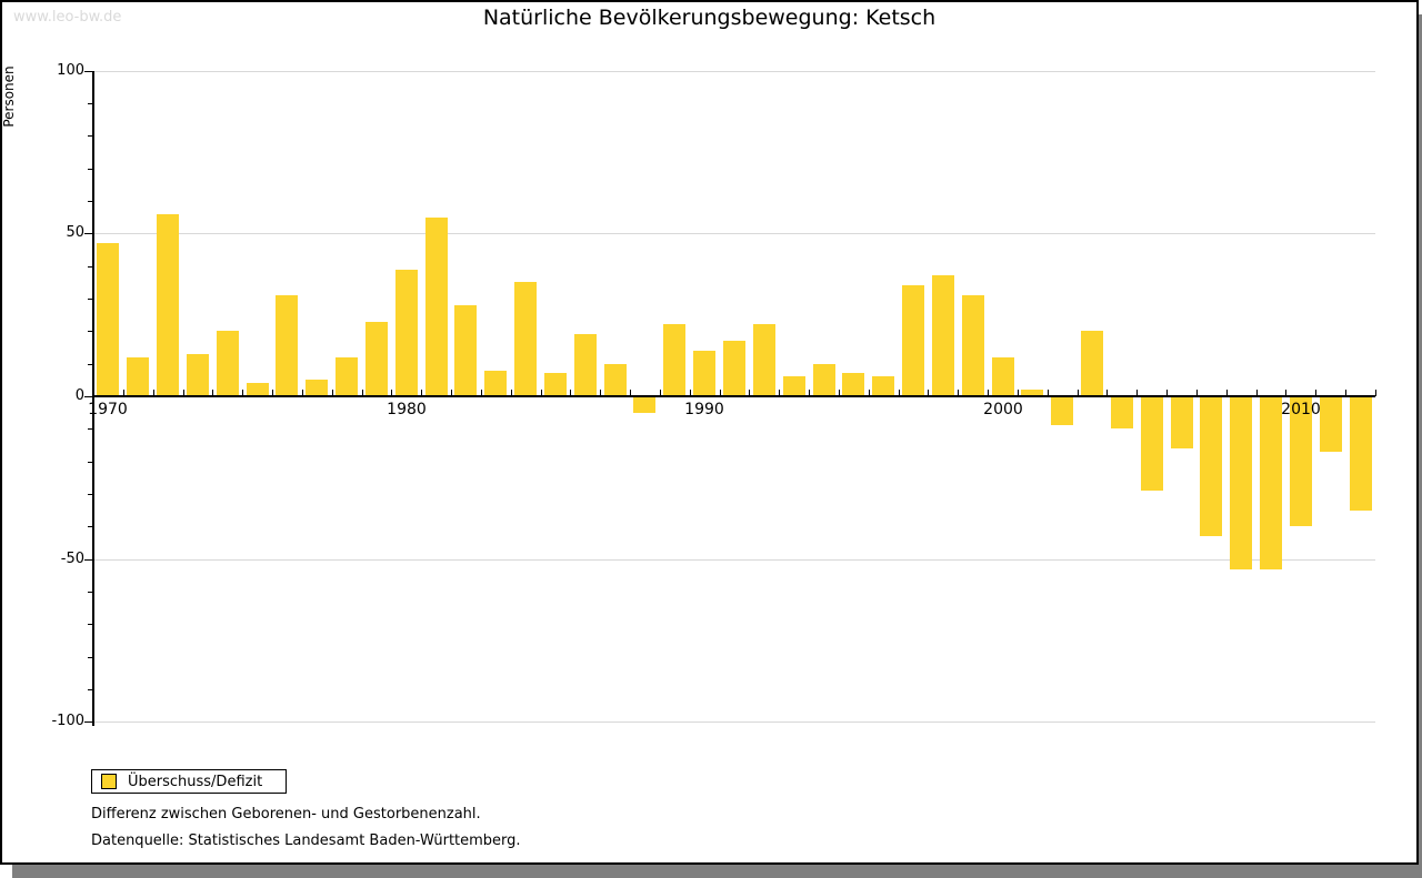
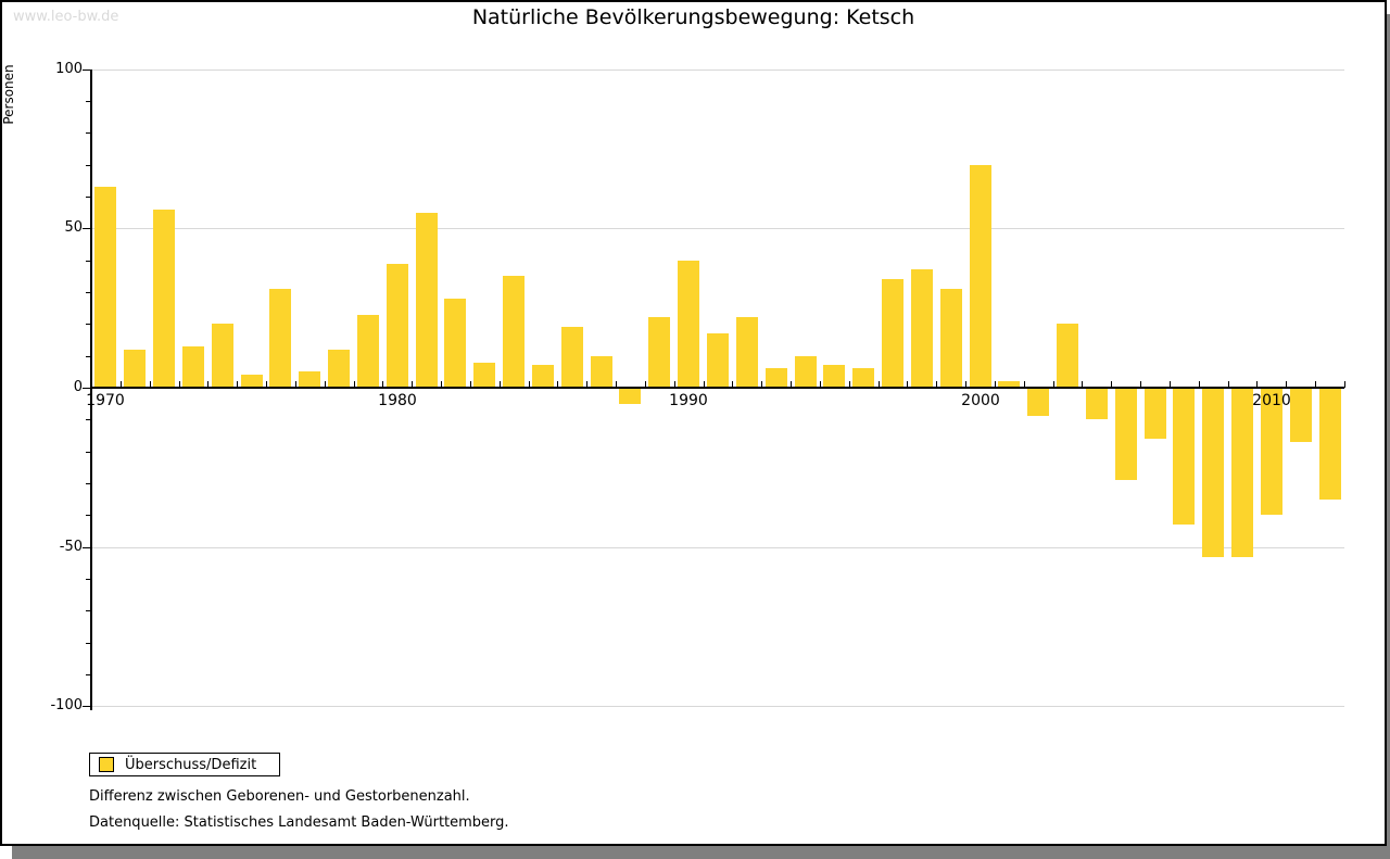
1970: 47 -> 63
1990: 14 -> 40
2000: 12 -> 70
